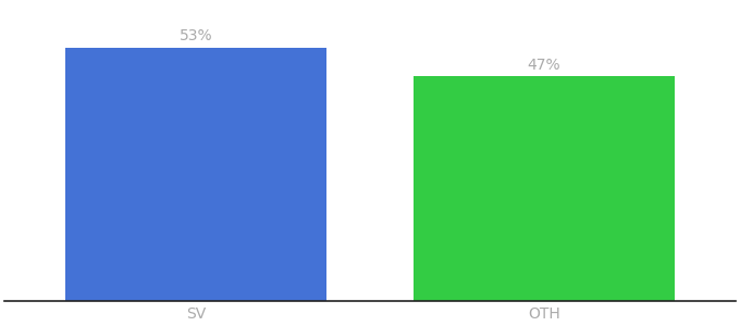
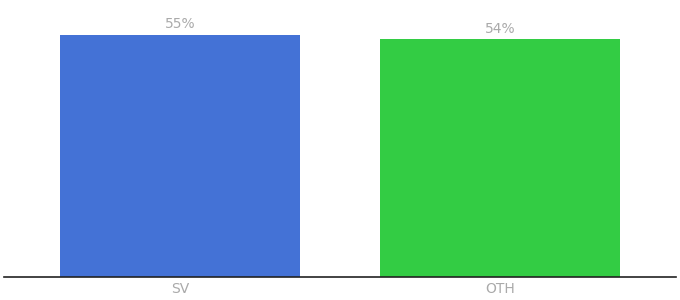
SV: 53% -> 55%
OTH: 47% -> 54%
